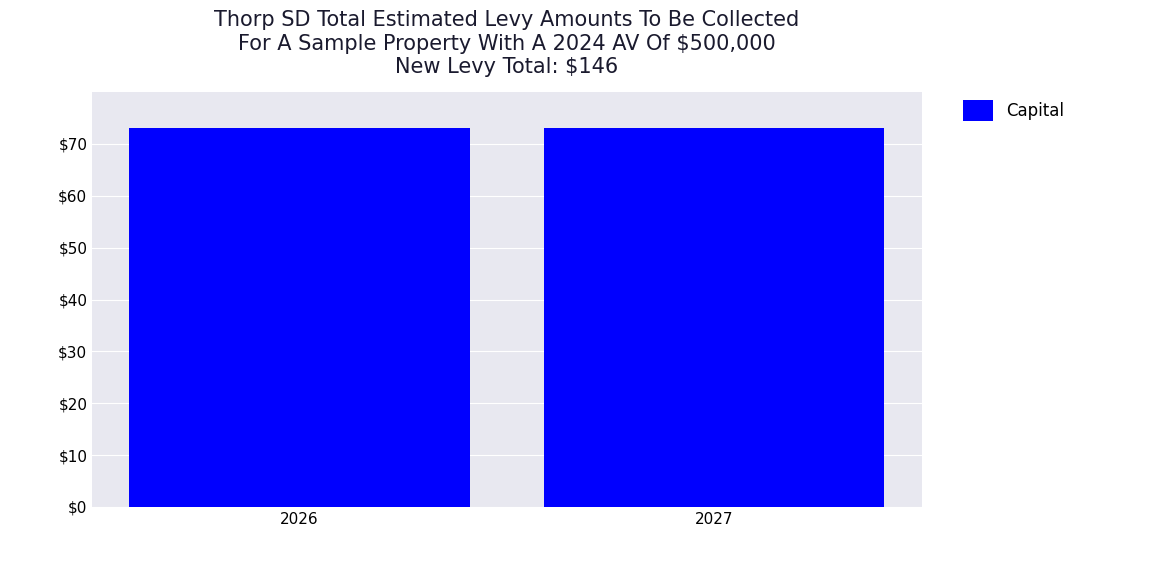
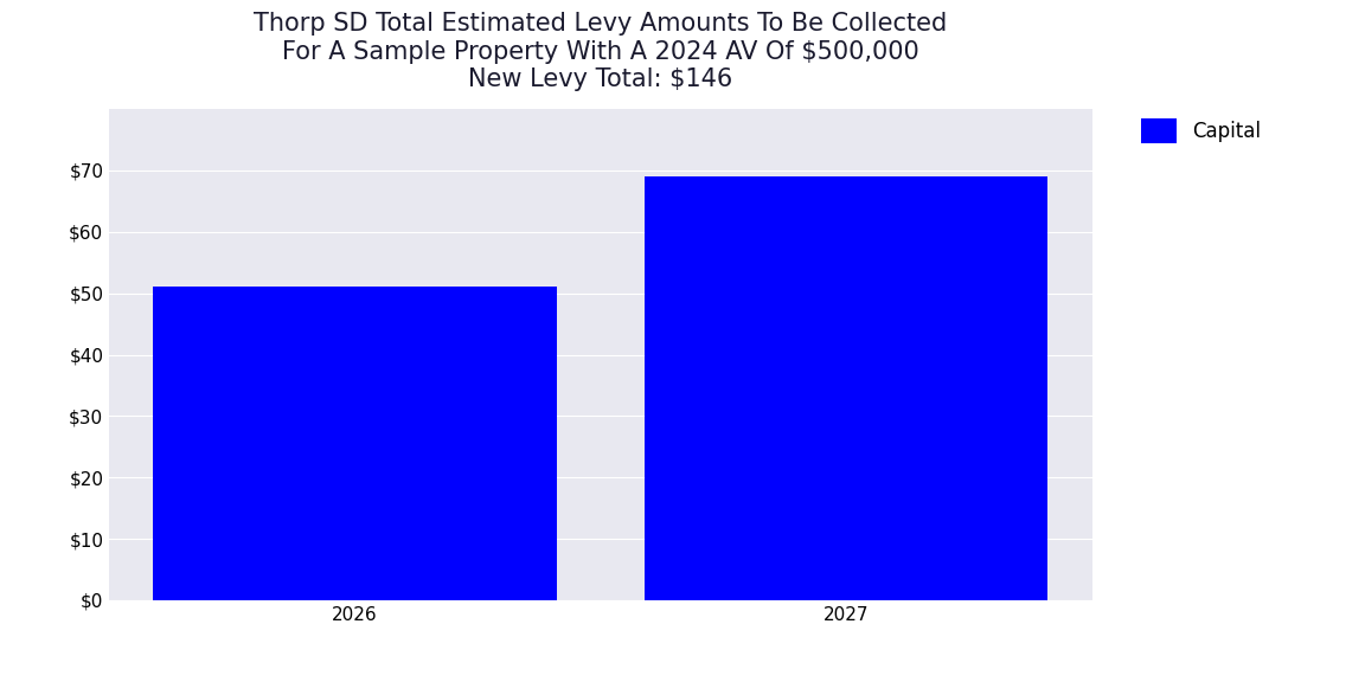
2026: $73 -> $51
2027: $73 -> $69
